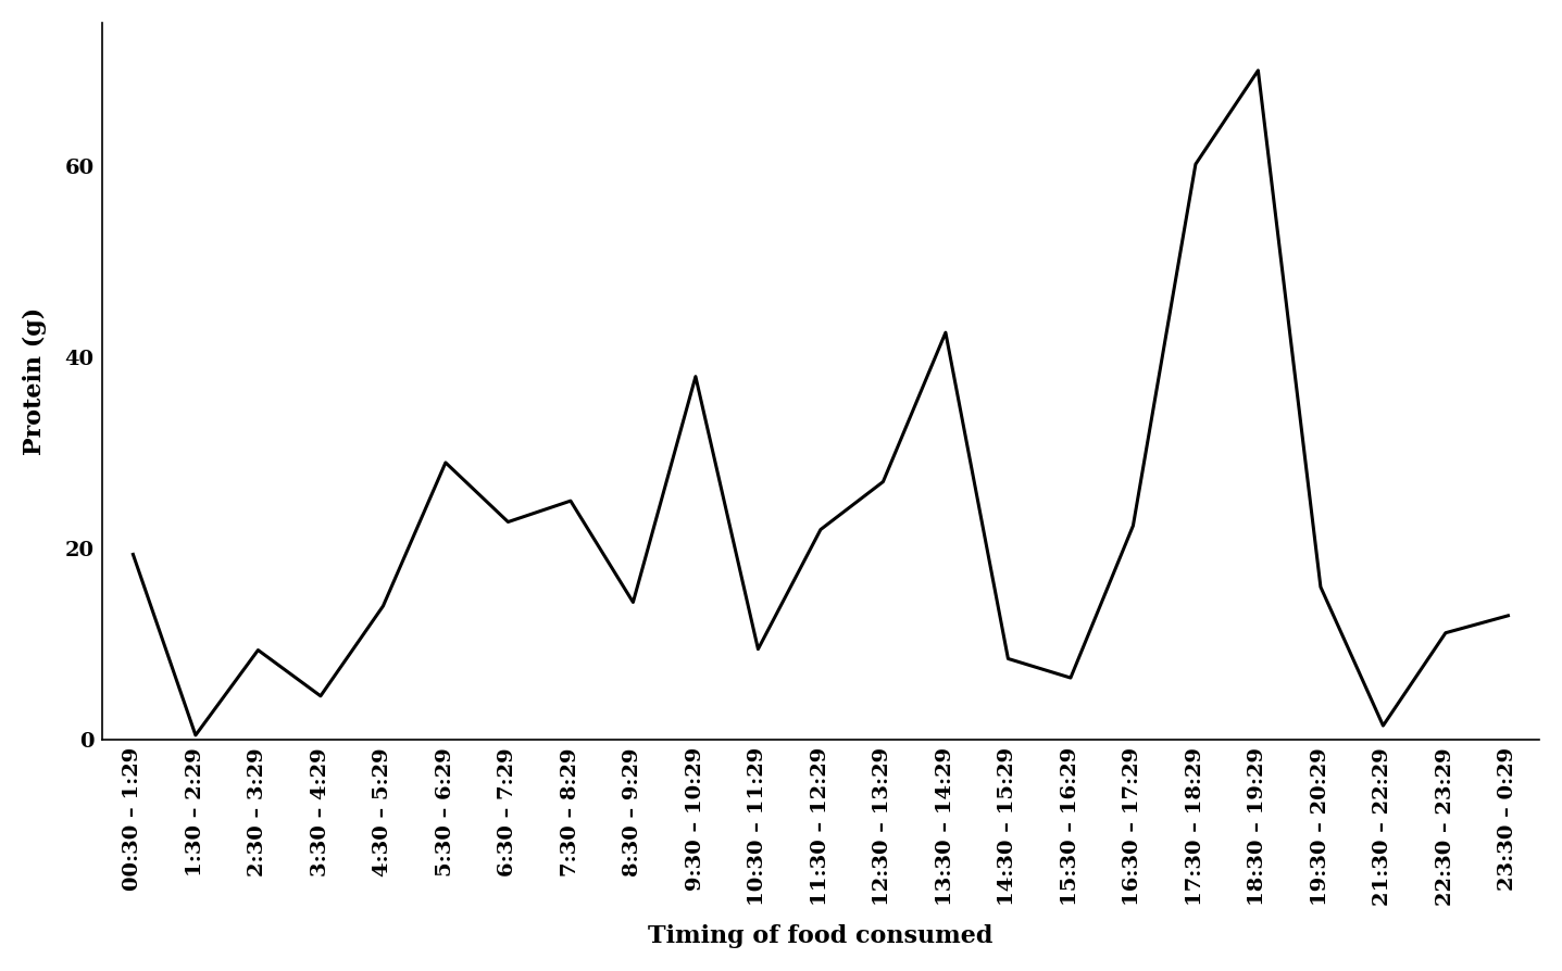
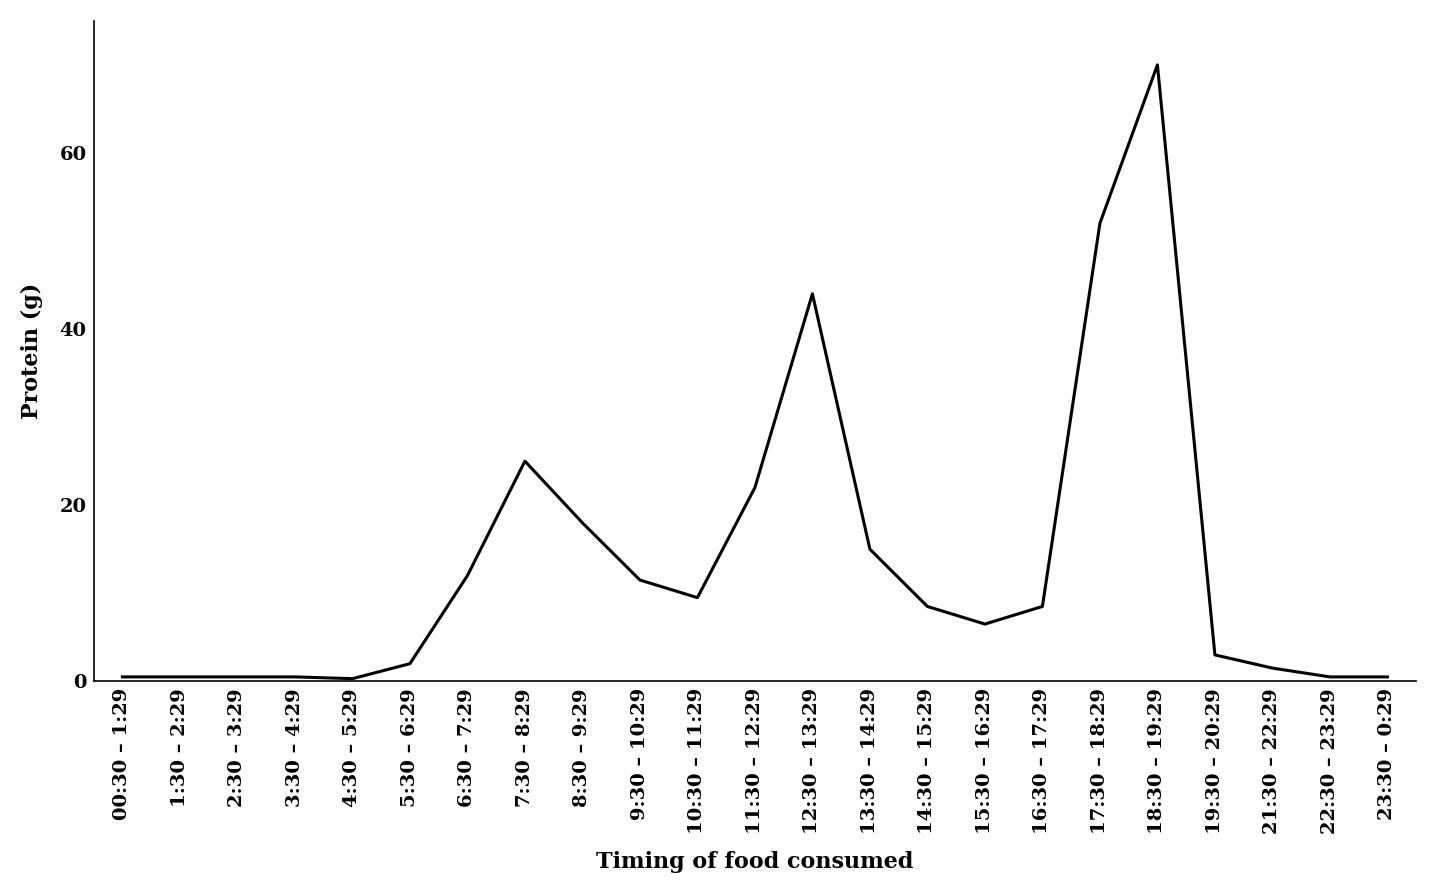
00:30 – 1:29: 19.4 -> 0.5
2:30 – 3:29: 9.4 -> 0.5
3:30 – 4:29: 4.6 -> 0.5
4:30 – 5:29: 14.0 -> 0.3
5:30 – 6:29: 29.0 -> 2.0
6:30 – 7:29: 22.8 -> 12.0
8:30 – 9:29: 14.4 -> 18.0
9:30 – 10:29: 38.0 -> 11.5
12:30 – 13:29: 27.0 -> 44.0
13:30 – 14:29: 42.6 -> 15.0
16:30 – 17:29: 22.4 -> 8.5
17:30 – 18:29: 60.2 -> 52.0
19:30 – 20:29: 16.0 -> 3.0
22:30 – 23:29: 11.2 -> 0.5
23:30 – 0:29: 13.0 -> 0.5
